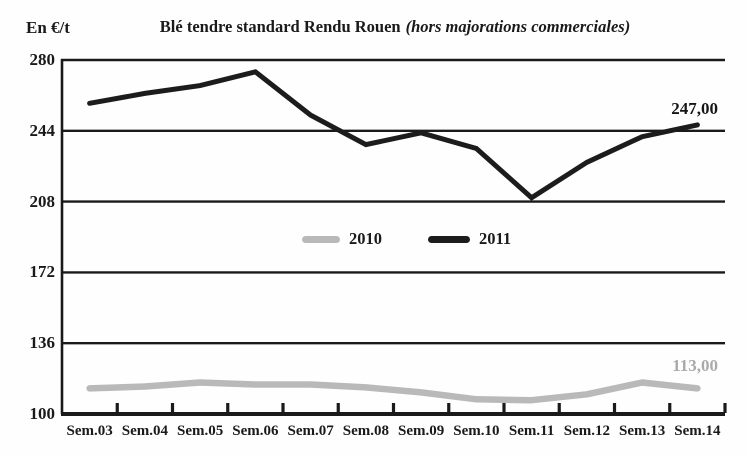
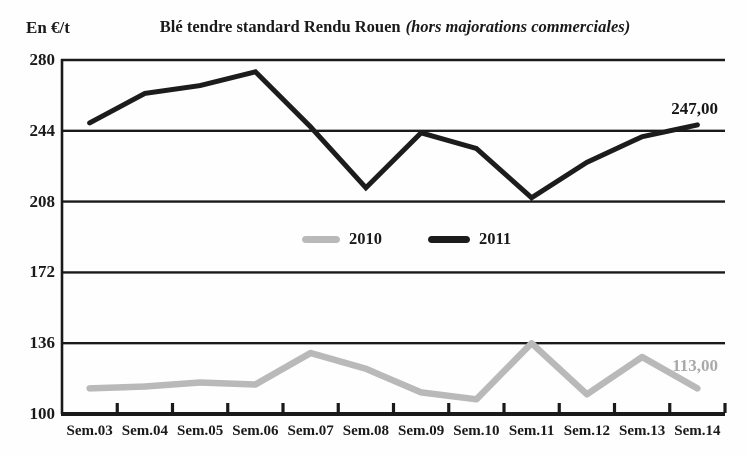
2011/Sem.03: 258 -> 248
2010/Sem.07: 115 -> 131
2011/Sem.07: 252 -> 246
2010/Sem.08: 114 -> 123
2011/Sem.08: 237 -> 215
2010/Sem.11: 107 -> 136
2010/Sem.13: 116 -> 129
